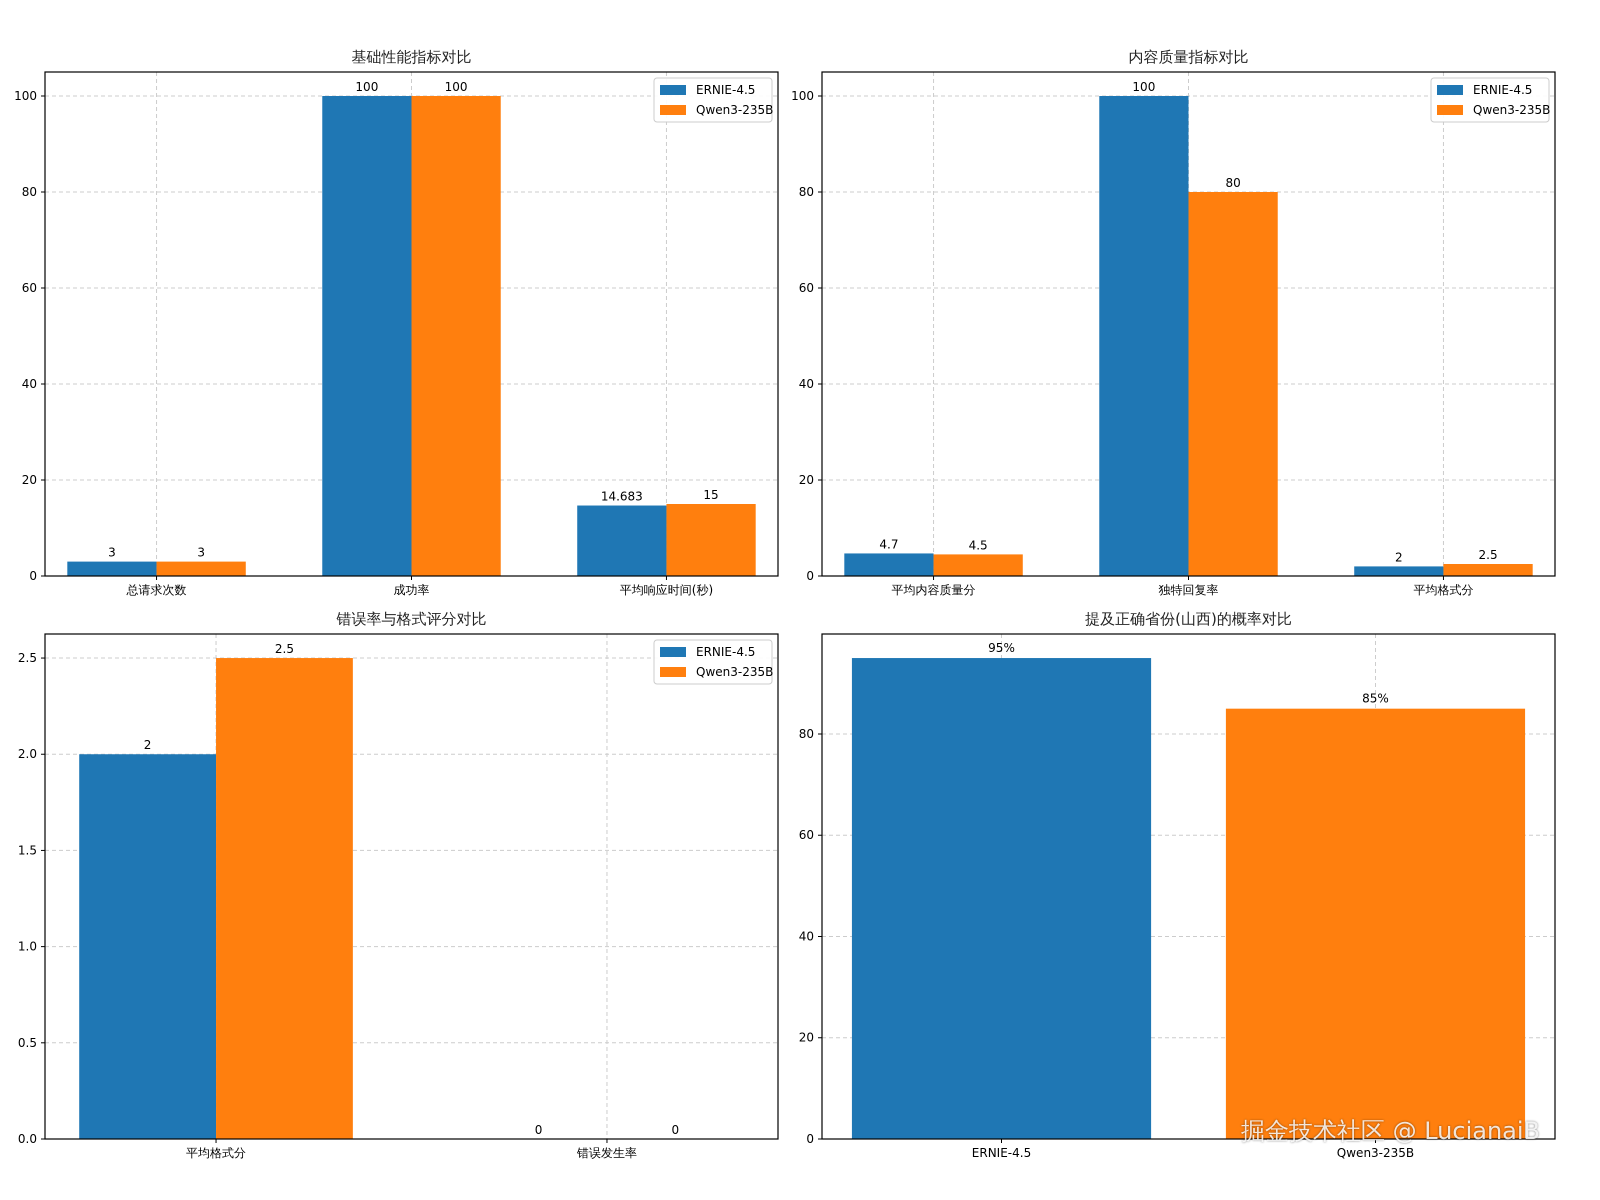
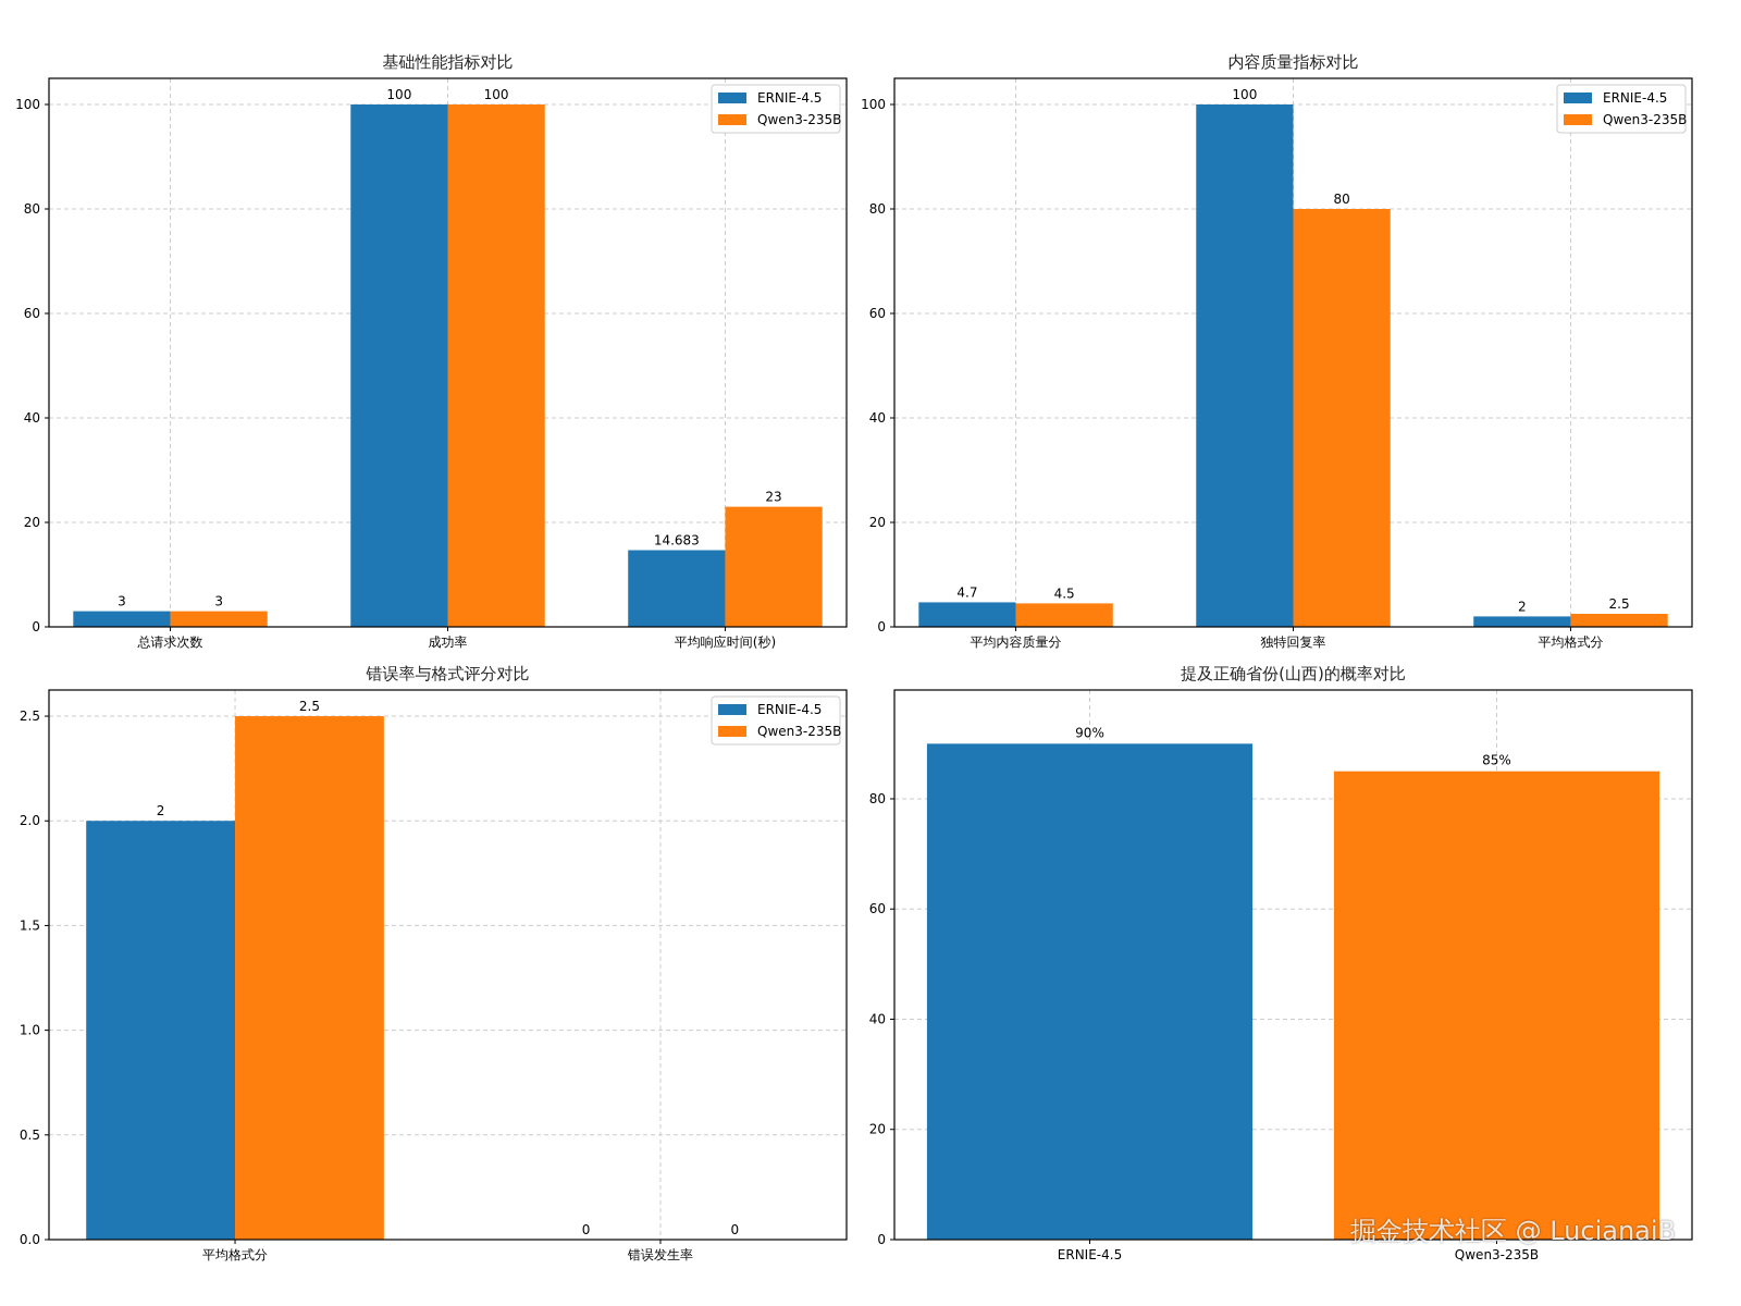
基础性能指标对比/Qwen3-235B/平均响应时间(秒): 15 -> 23
提及正确省份(山西)的概率对比/ERNIE-4.5: 95% -> 90%
